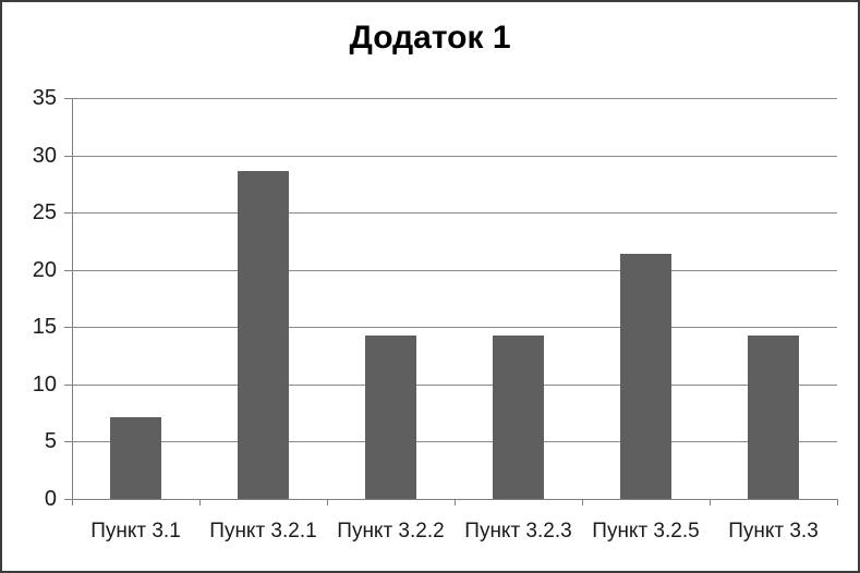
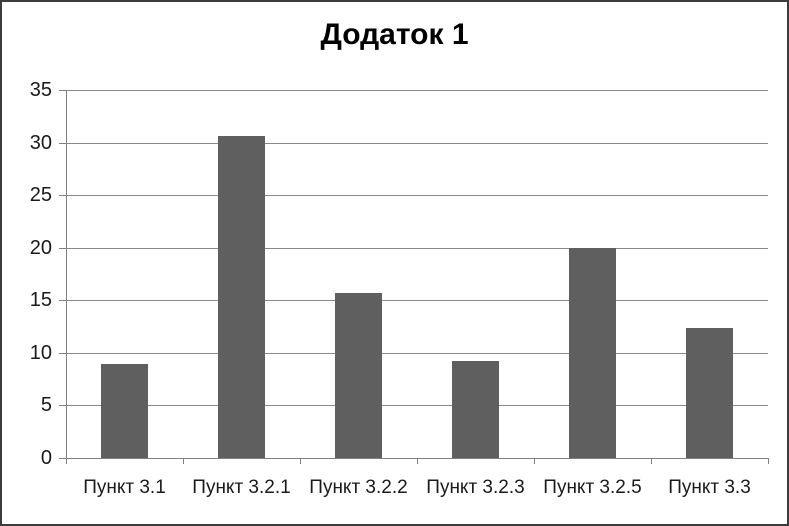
Пункт 3.1: 7.1 -> 8.9
Пункт 3.2.1: 28.6 -> 30.6
Пункт 3.2.2: 14.3 -> 15.7
Пункт 3.2.3: 14.3 -> 9.2
Пункт 3.2.5: 21.4 -> 20.0
Пункт 3.3: 14.3 -> 12.4
